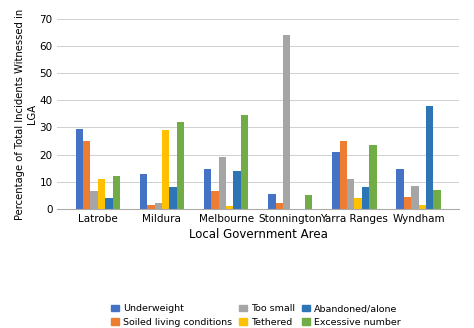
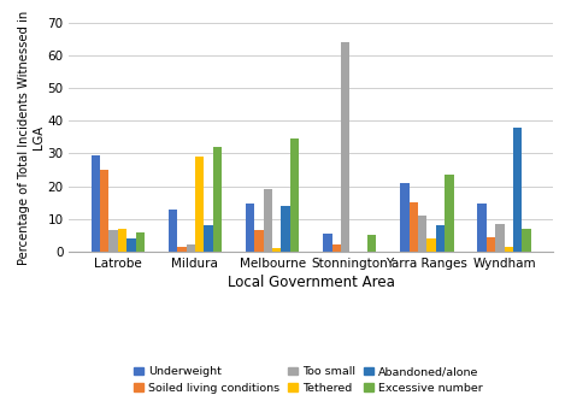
Tethered/Latrobe: 11.0 -> 7.0
Excessive number/Latrobe: 12.0 -> 6.0
Soiled living conditions/Yarra Ranges: 25.0 -> 15.0
